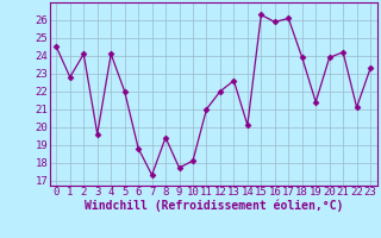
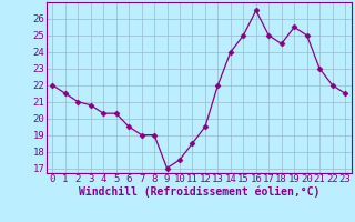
0: 24.5 -> 22.0
1: 22.8 -> 21.5
2: 24.1 -> 21.0
3: 19.6 -> 20.8
4: 24.1 -> 20.3
5: 22.0 -> 20.3
6: 18.8 -> 19.5
7: 17.3 -> 19.0
8: 19.4 -> 19.0
9: 17.7 -> 17.0
10: 18.1 -> 17.5
11: 21.0 -> 18.5
12: 22.0 -> 19.5
13: 22.6 -> 22.0
14: 20.1 -> 24.0
15: 26.3 -> 25.0
16: 25.9 -> 26.5
17: 26.1 -> 25.0
18: 23.9 -> 24.5
19: 21.4 -> 25.5
20: 23.9 -> 25.0
21: 24.2 -> 23.0
22: 21.1 -> 22.0
23: 23.3 -> 21.5
